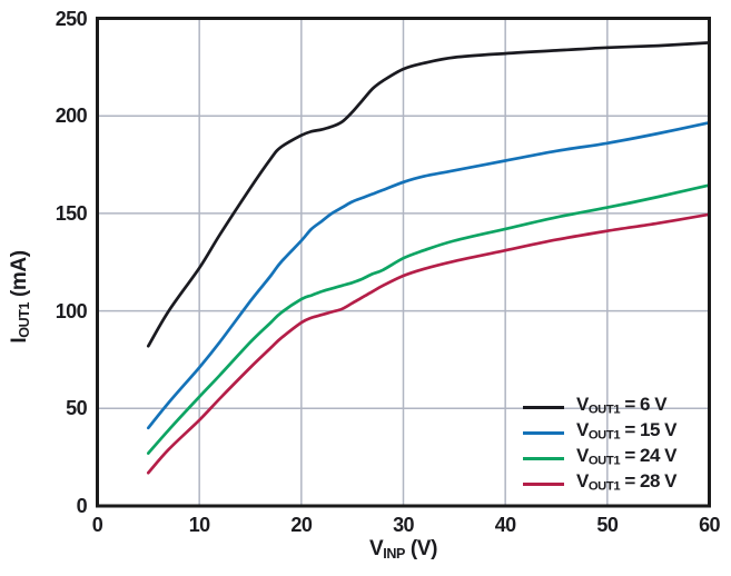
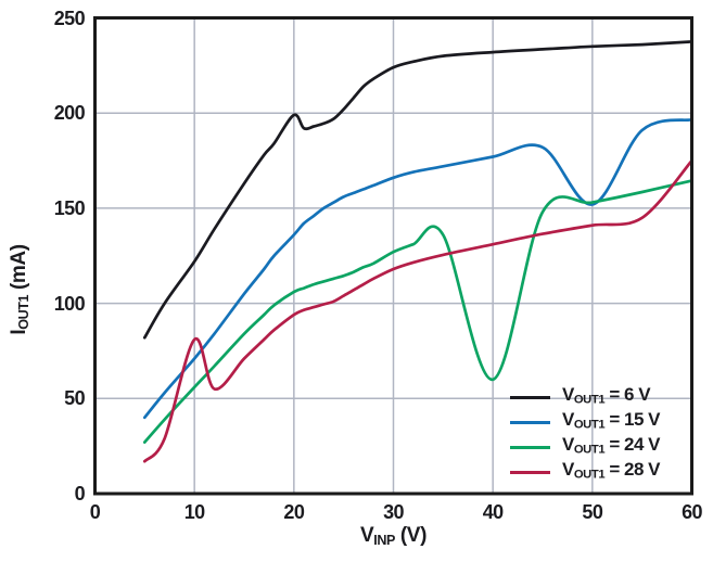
VOUT1 = 28 V/10: 44 -> 81
VOUT1 = 6 V/20: 190 -> 199
VOUT1 = 24 V/40: 142 -> 60
VOUT1 = 15 V/50: 186 -> 152
VOUT1 = 28 V/60: 150 -> 175
